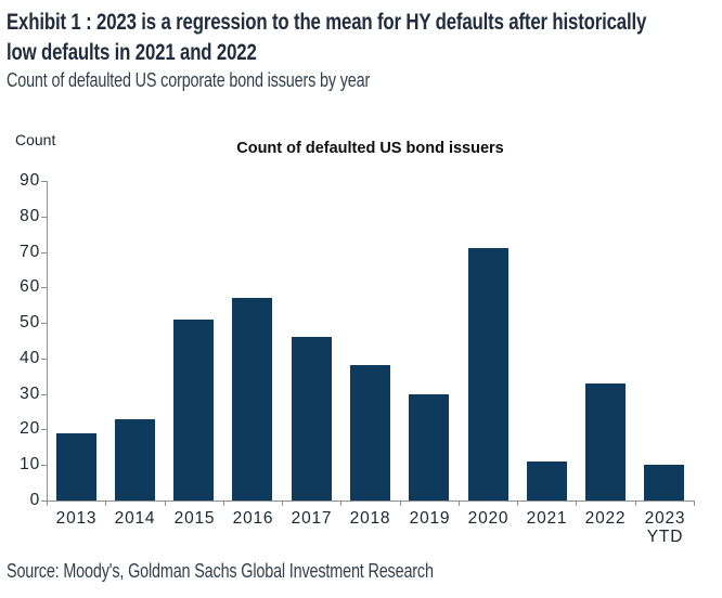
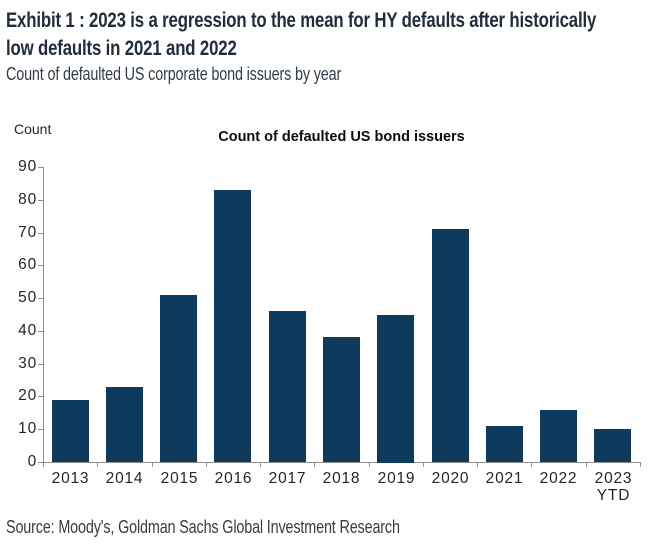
2016: 57 -> 83
2019: 30 -> 45
2022: 33 -> 16
